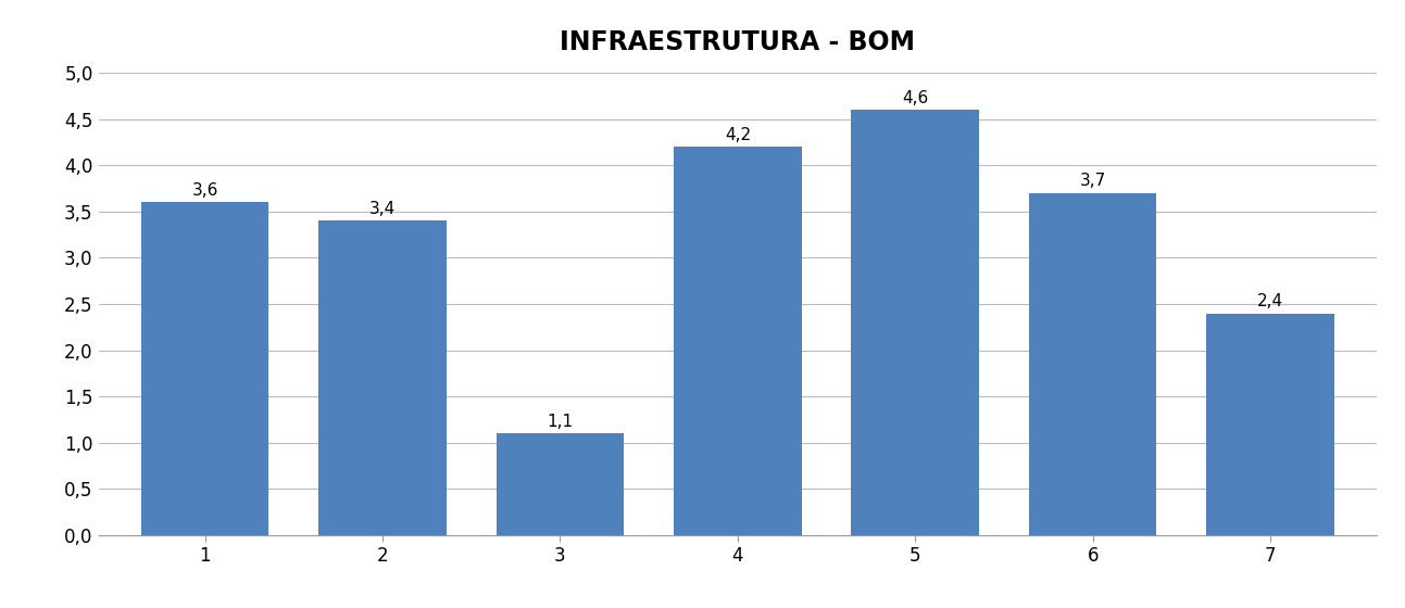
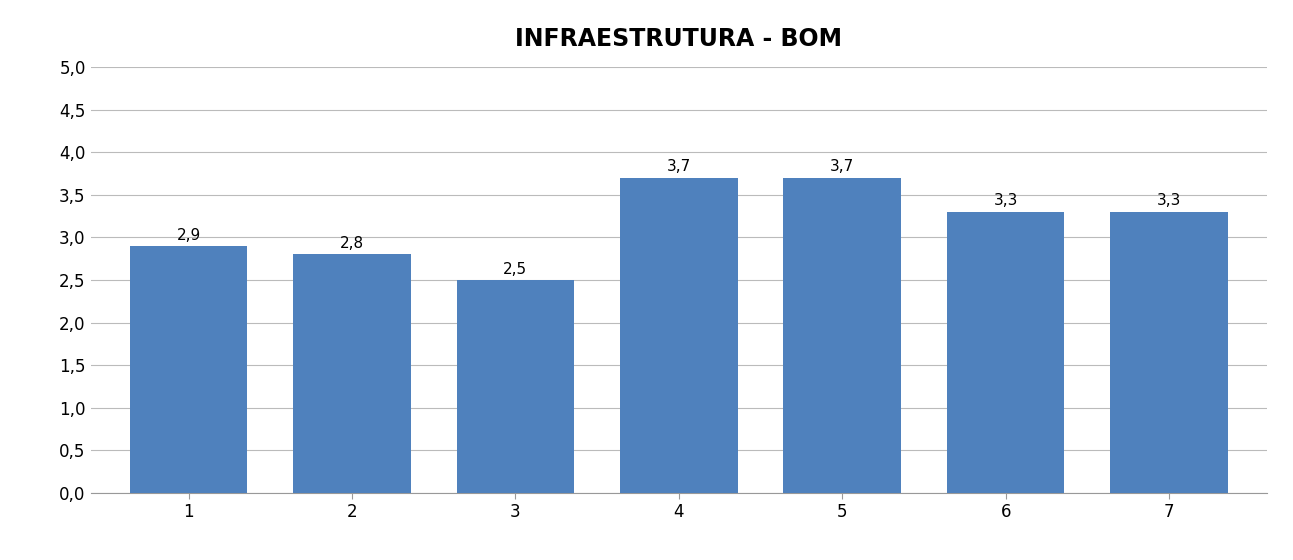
1: 3,6 -> 2,9
2: 3,4 -> 2,8
3: 1,1 -> 2,5
4: 4,2 -> 3,7
5: 4,6 -> 3,7
6: 3,7 -> 3,3
7: 2,4 -> 3,3
